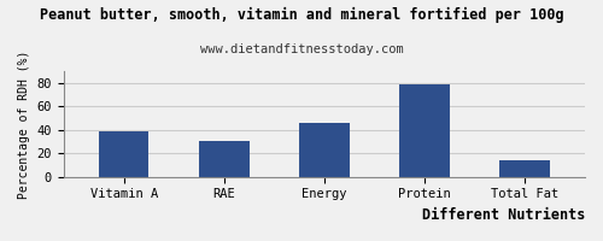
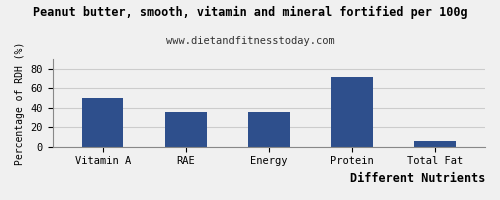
Vitamin A: 39 -> 50
RAE: 30 -> 36
Energy: 46 -> 36
Protein: 79 -> 72
Total Fat: 14 -> 6
